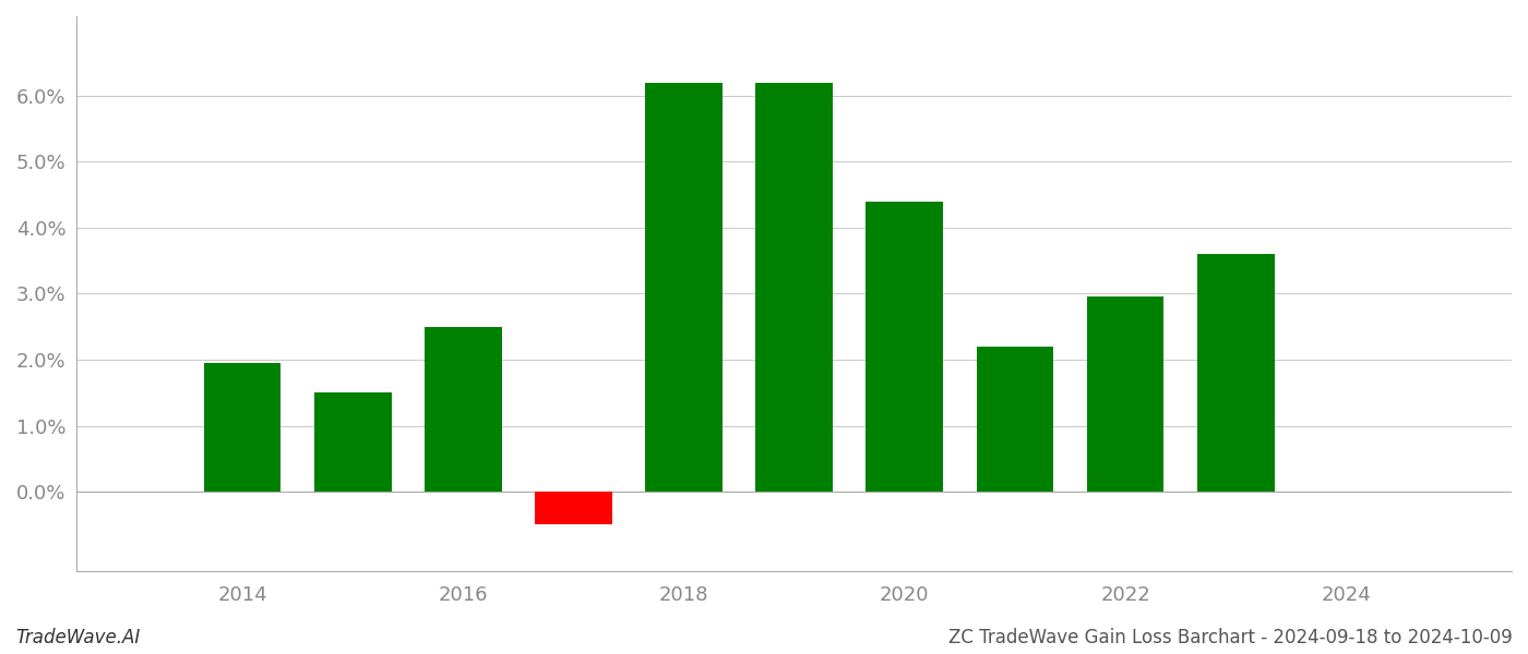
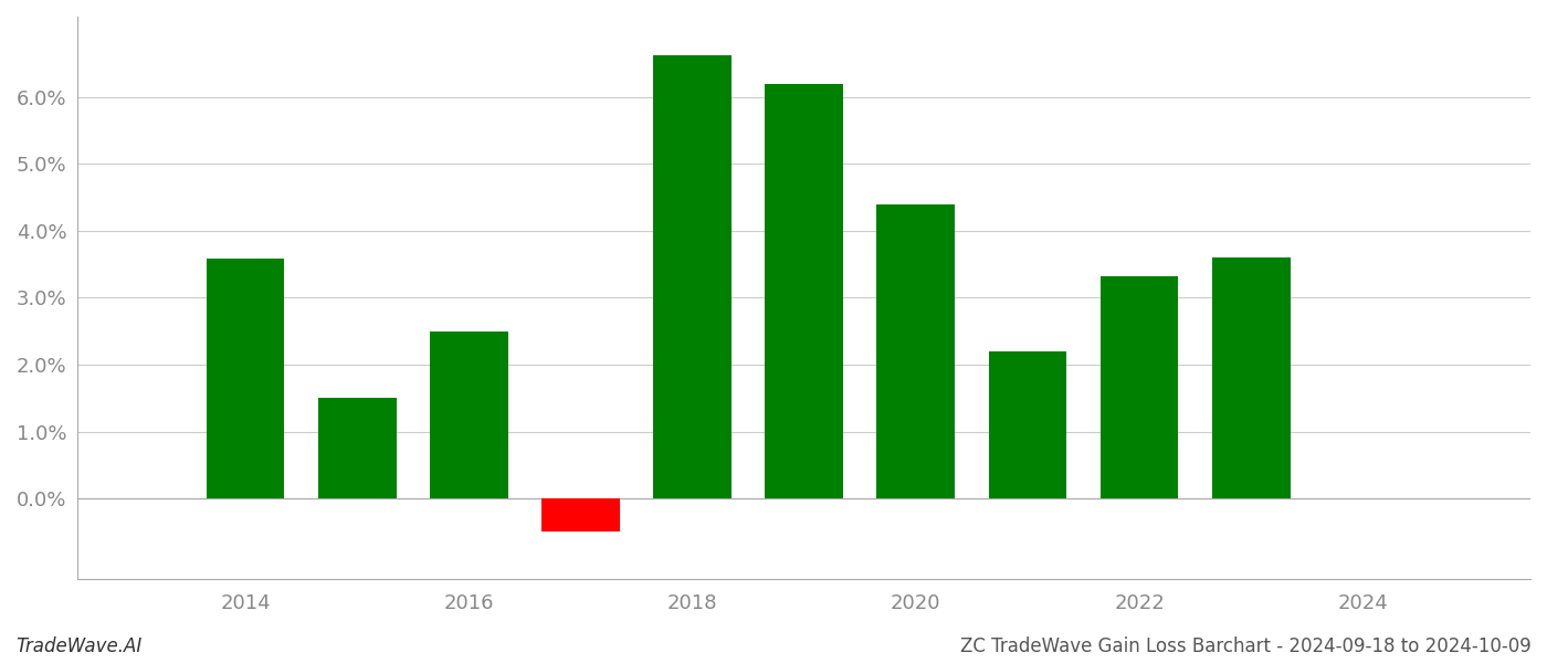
2014: 1.95% -> 3.58%
2018: 6.20% -> 6.62%
2022: 2.95% -> 3.32%
